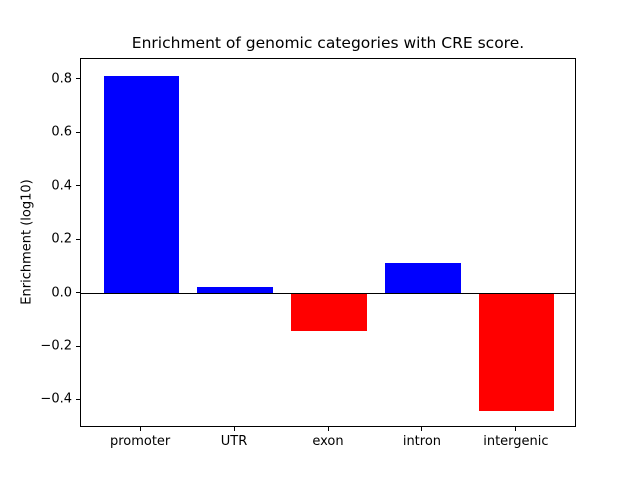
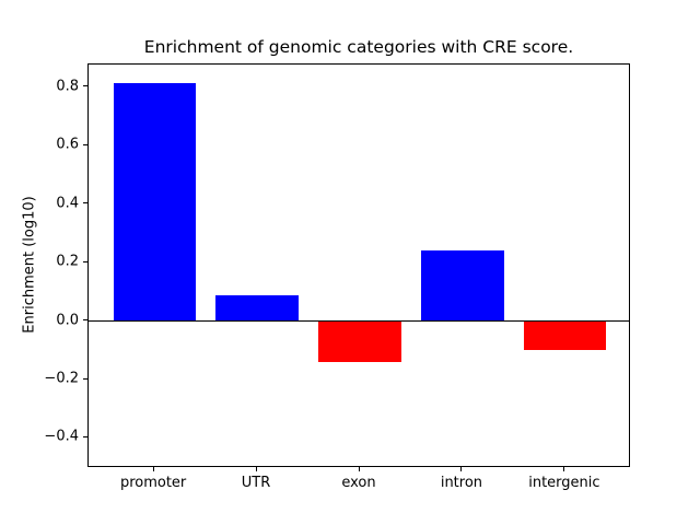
UTR: 0.03 -> 0.09
intron: 0.12 -> 0.24
intergenic: -0.44 -> -0.10
